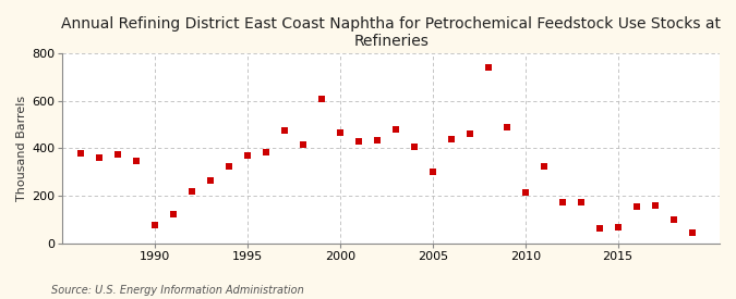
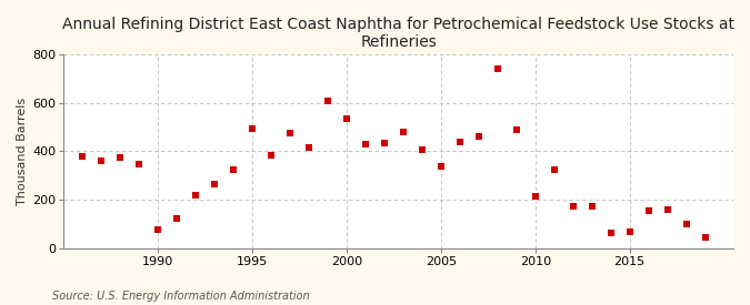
1995: 370 -> 495
2000: 465 -> 535
2005: 300 -> 340
